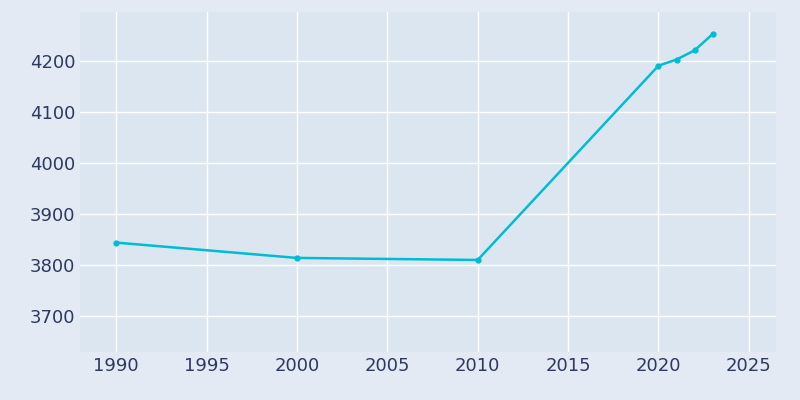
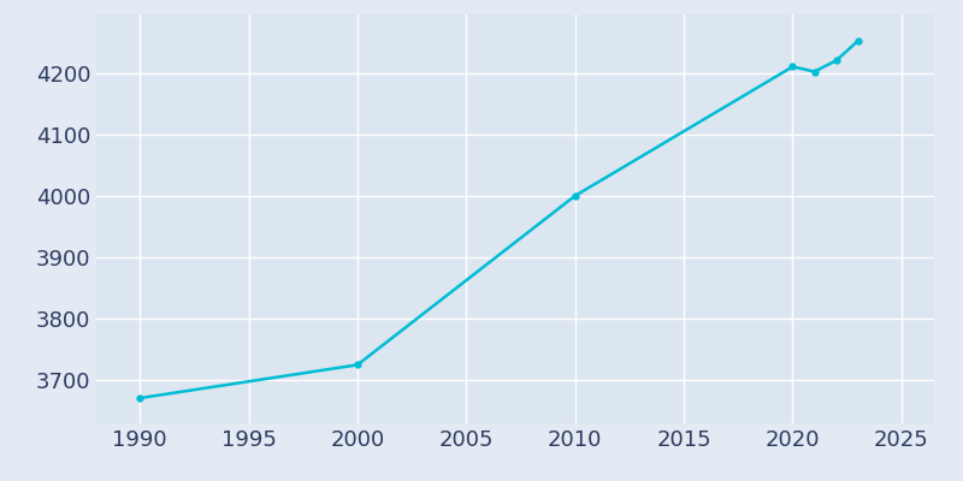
1990: 3844 -> 3671
2000: 3814 -> 3725
2010: 3810 -> 4000
2020: 4190 -> 4210
